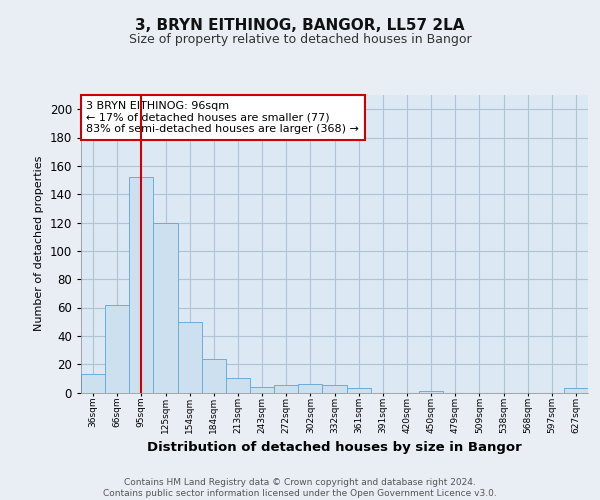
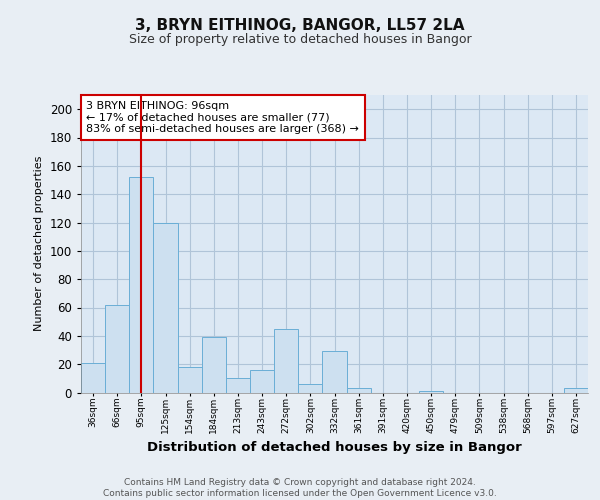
36sqm: 13 -> 21
154sqm: 50 -> 18
184sqm: 24 -> 39
243sqm: 4 -> 16
272sqm: 5 -> 45
332sqm: 5 -> 29
